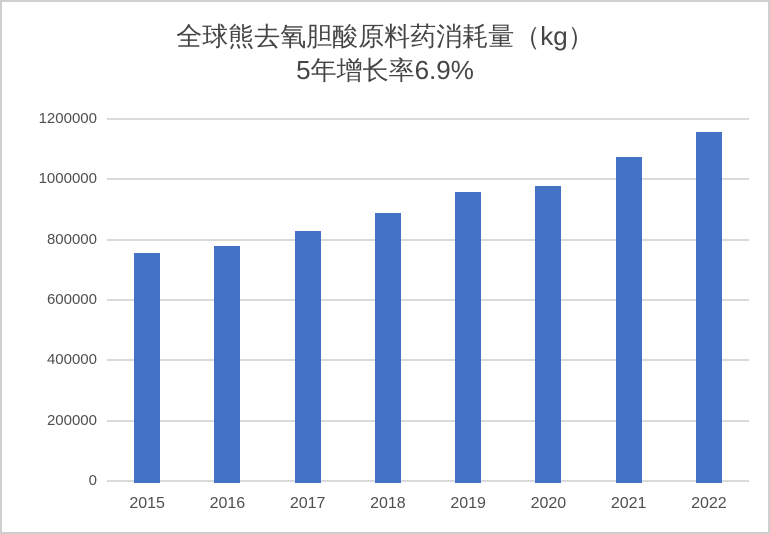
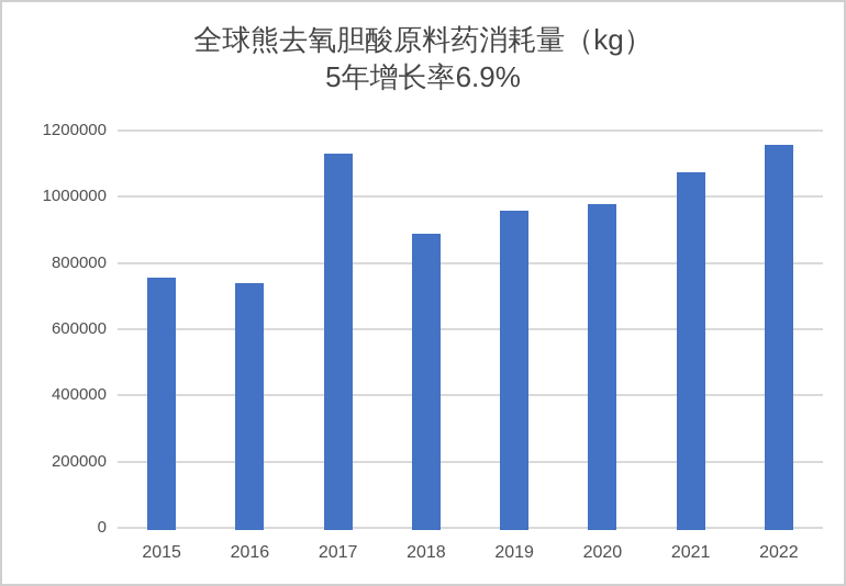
2016: 780000 -> 740000
2017: 830000 -> 1130000
